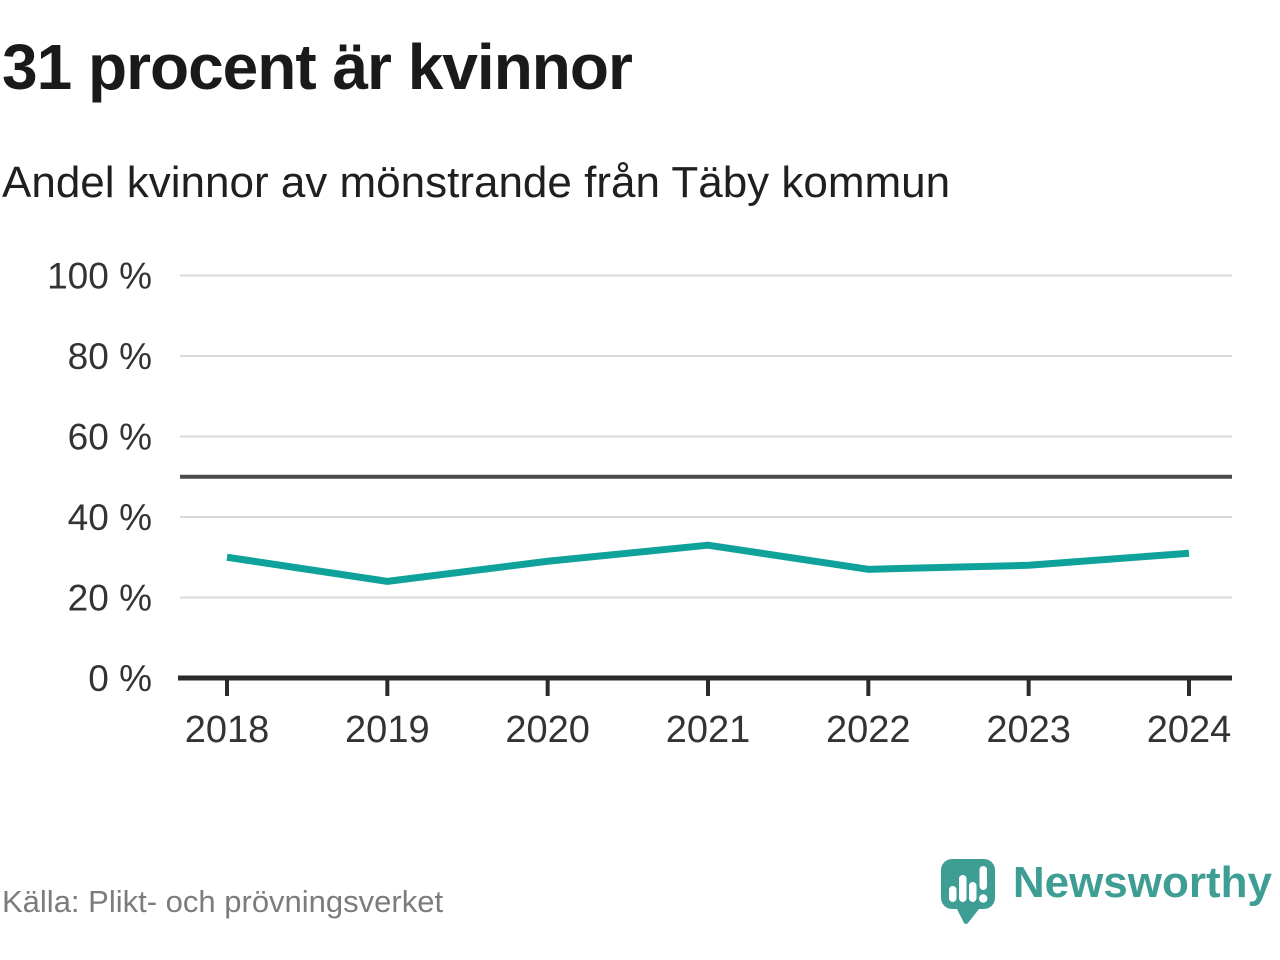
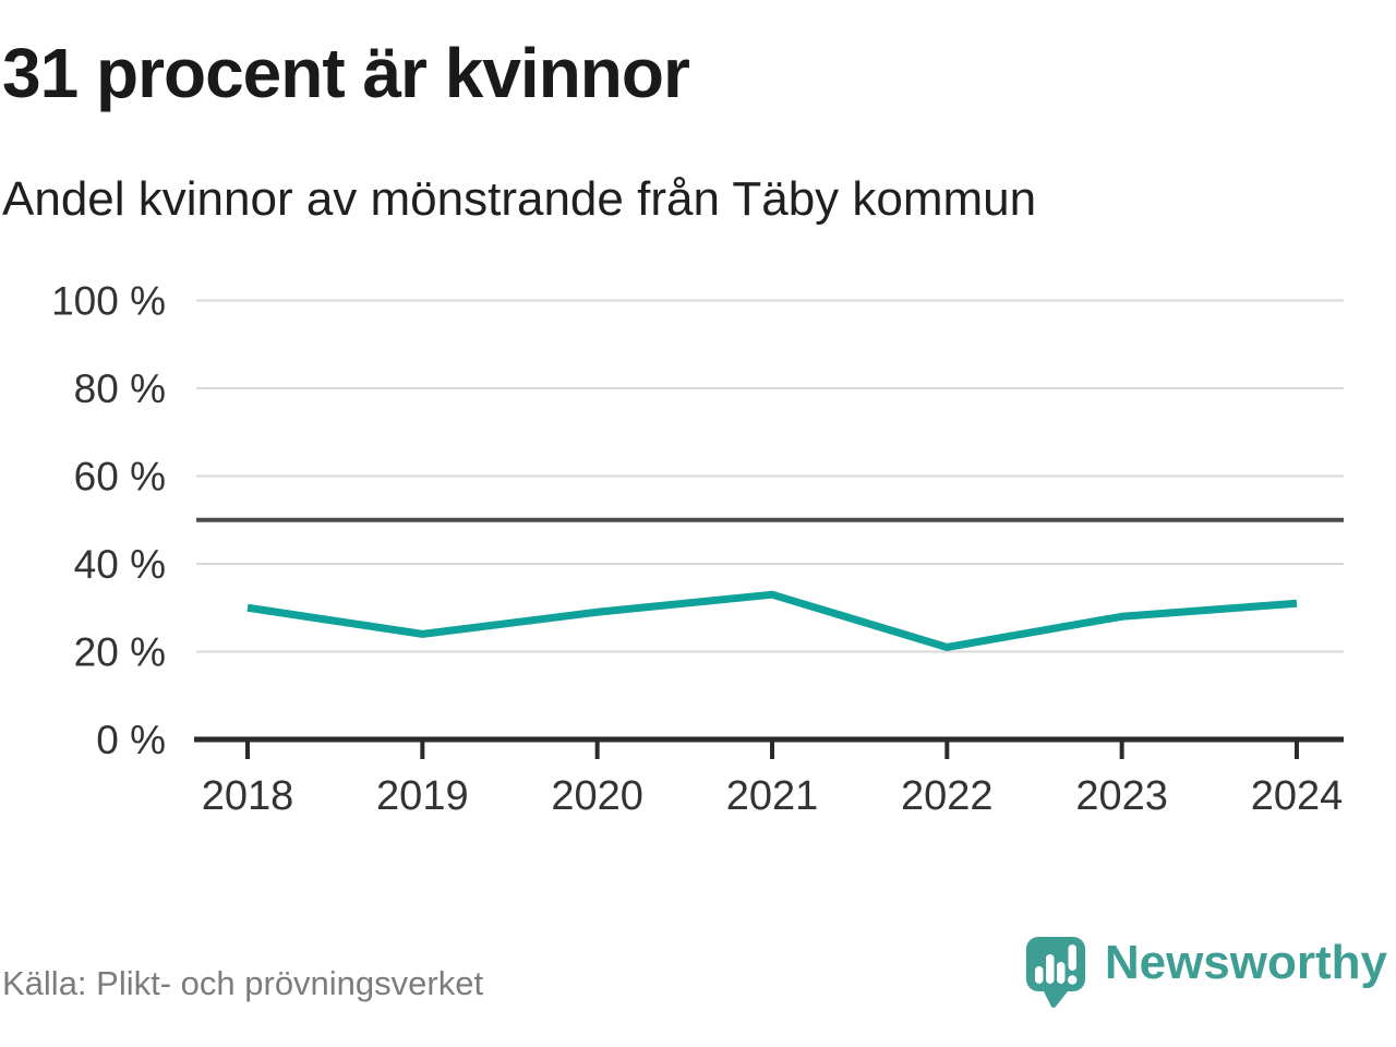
2022: 27% -> 21%
